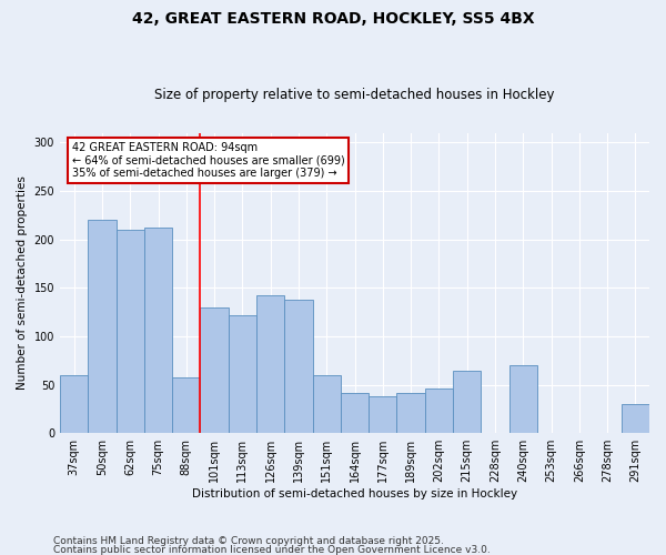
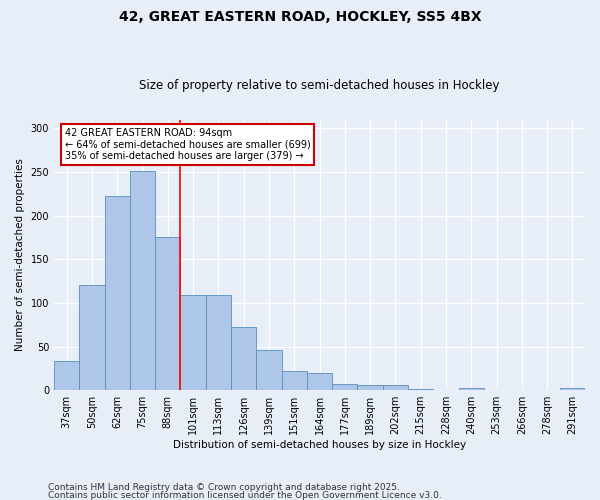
37sqm: 60 -> 33
50sqm: 220 -> 120
62sqm: 210 -> 222
75sqm: 212 -> 251
88sqm: 58 -> 175
101sqm: 130 -> 109
113sqm: 122 -> 109
126sqm: 142 -> 72
139sqm: 138 -> 46
151sqm: 60 -> 22
164sqm: 42 -> 20
177sqm: 38 -> 7
189sqm: 42 -> 6
202sqm: 46 -> 6
215sqm: 64 -> 1
240sqm: 70 -> 3
291sqm: 30 -> 2
